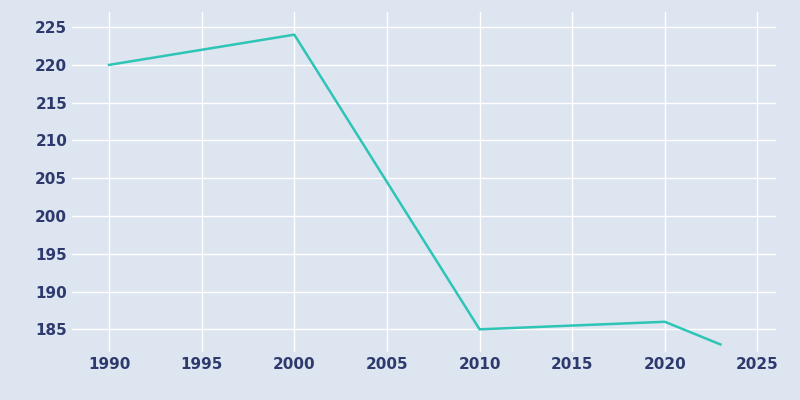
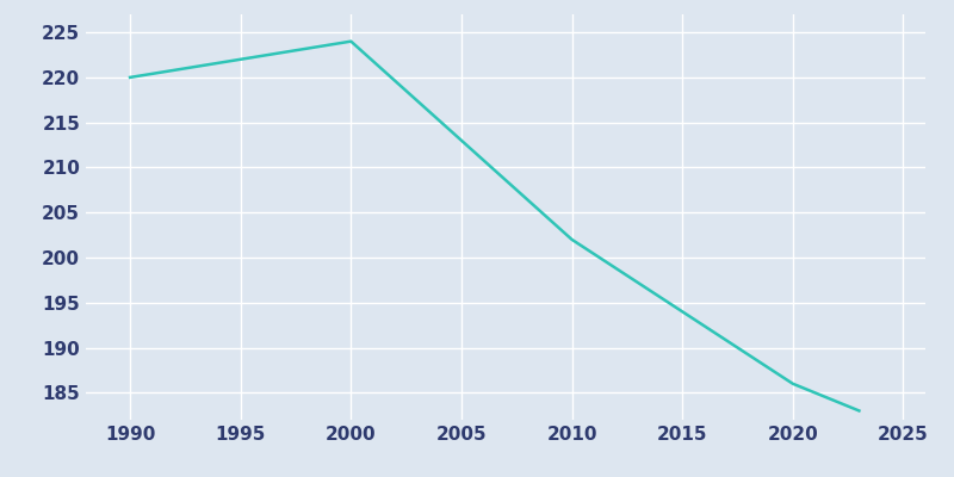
2010: 185 -> 202
